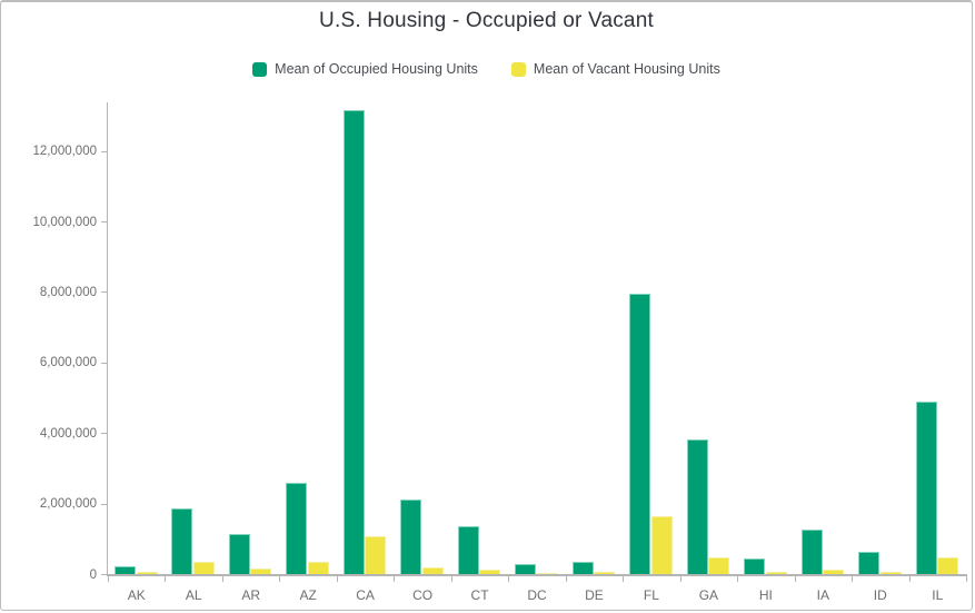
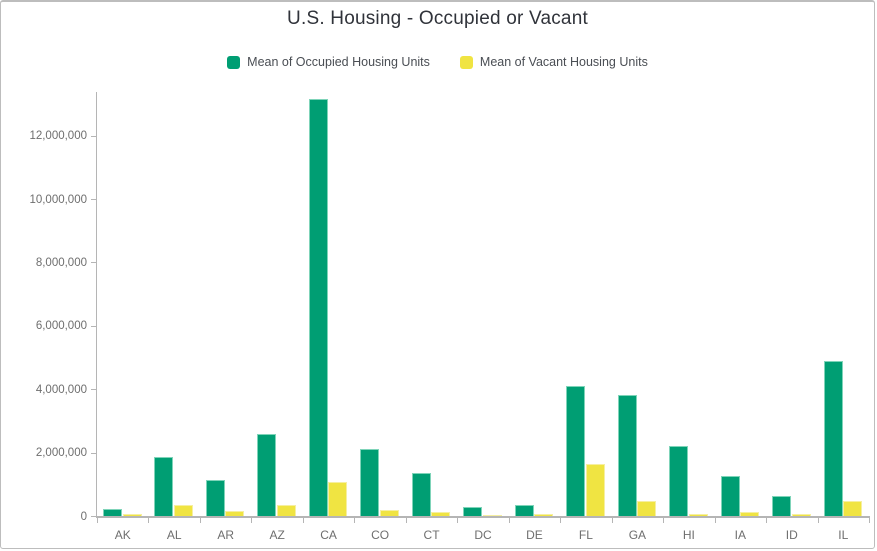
Mean of Occupied Housing Units/FL: 8000000 -> 4100000
Mean of Occupied Housing Units/HI: 400000 -> 2200000
